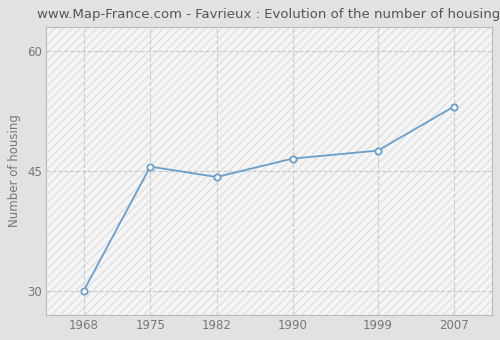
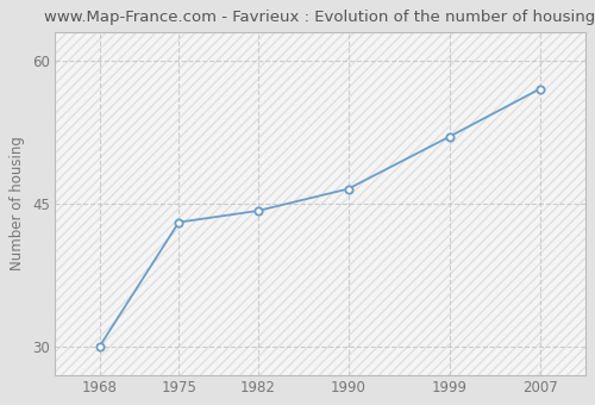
1975: 45.5 -> 43.0
1999: 47.5 -> 52.0
2007: 53.0 -> 57.0
